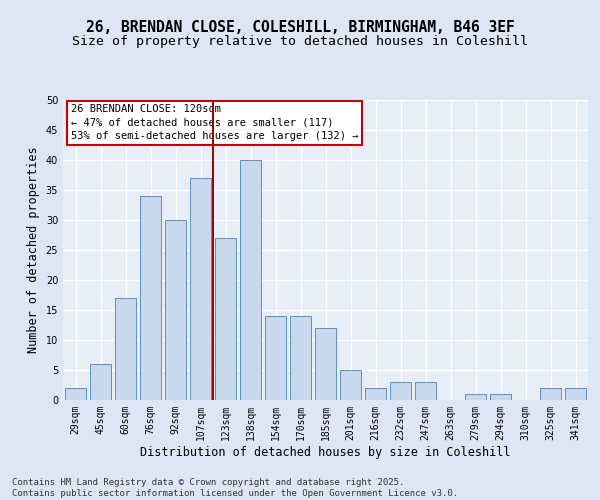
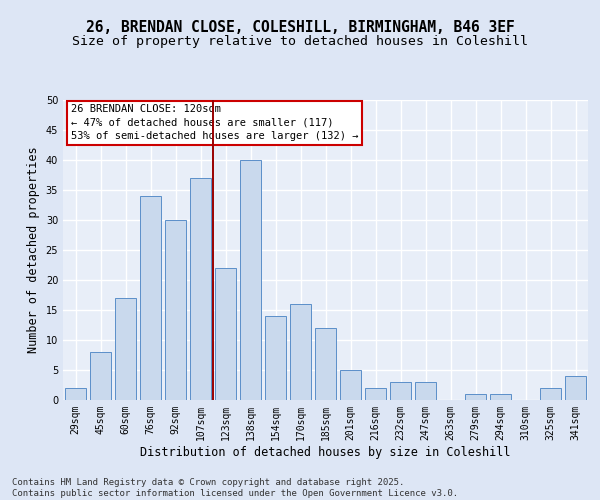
45sqm: 6 -> 8
123sqm: 27 -> 22
170sqm: 14 -> 16
341sqm: 2 -> 4
